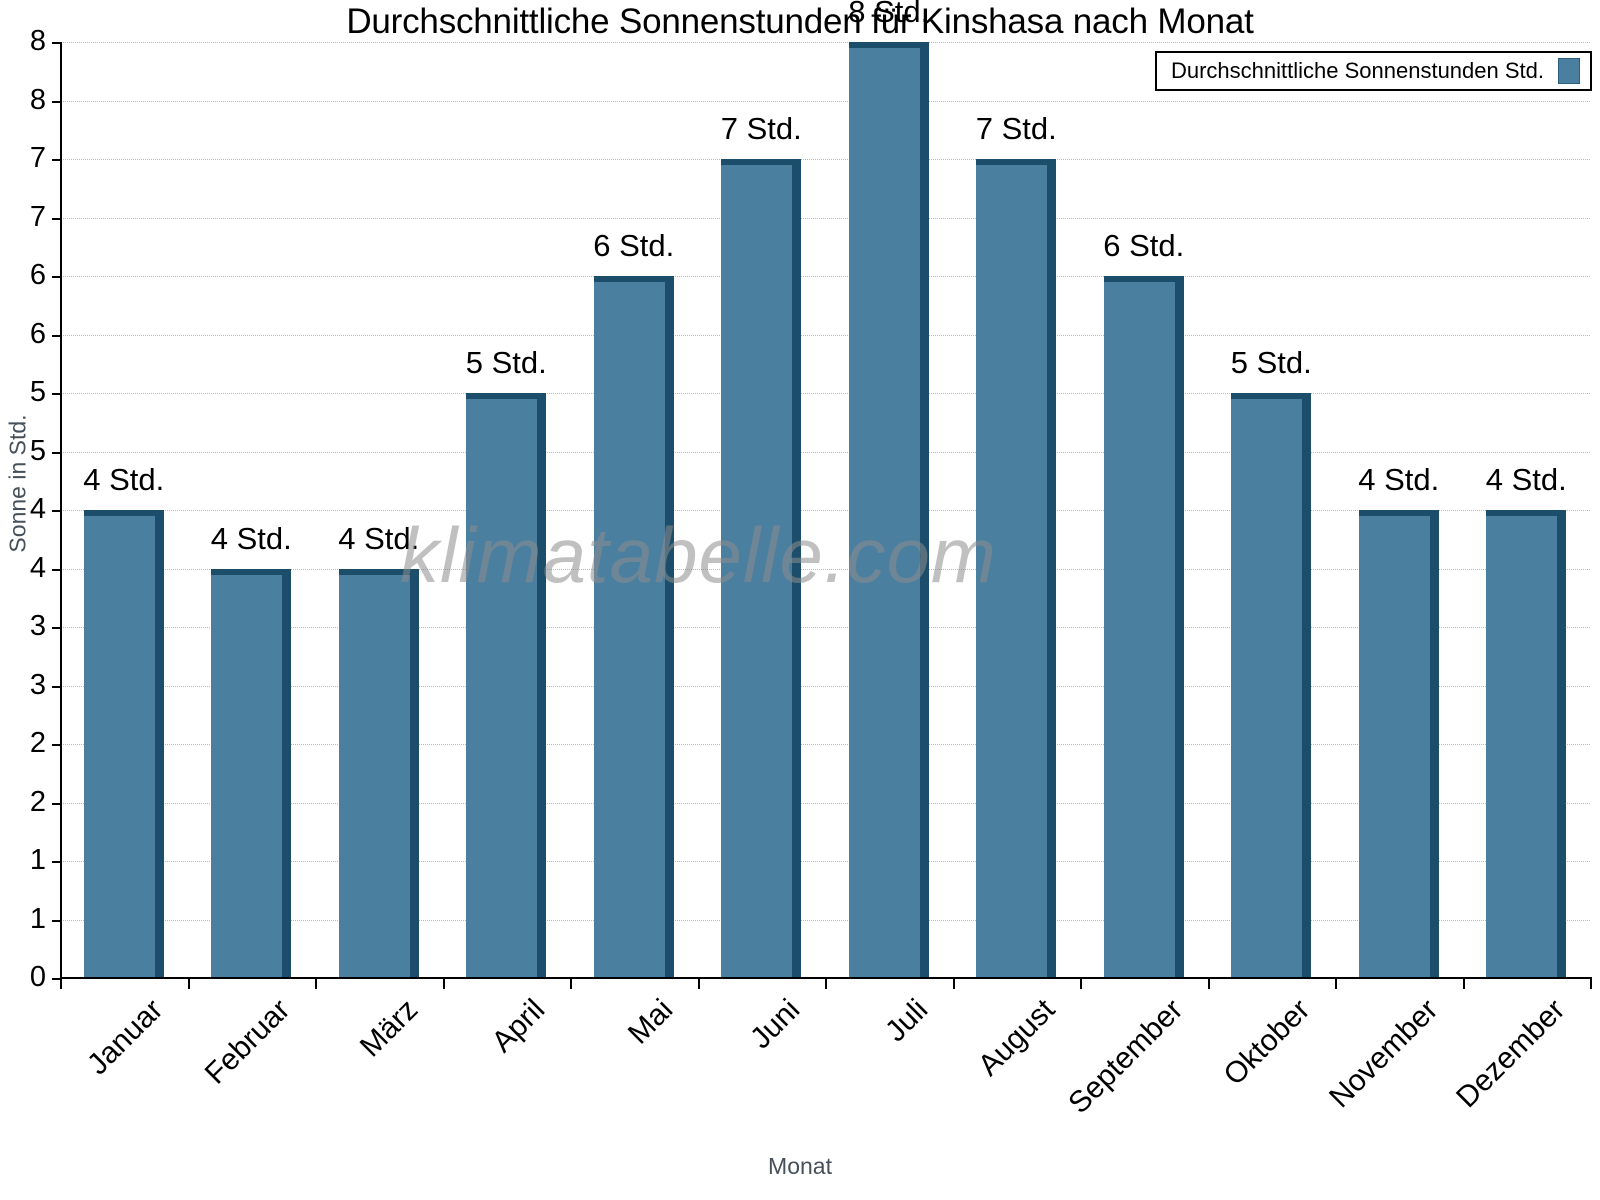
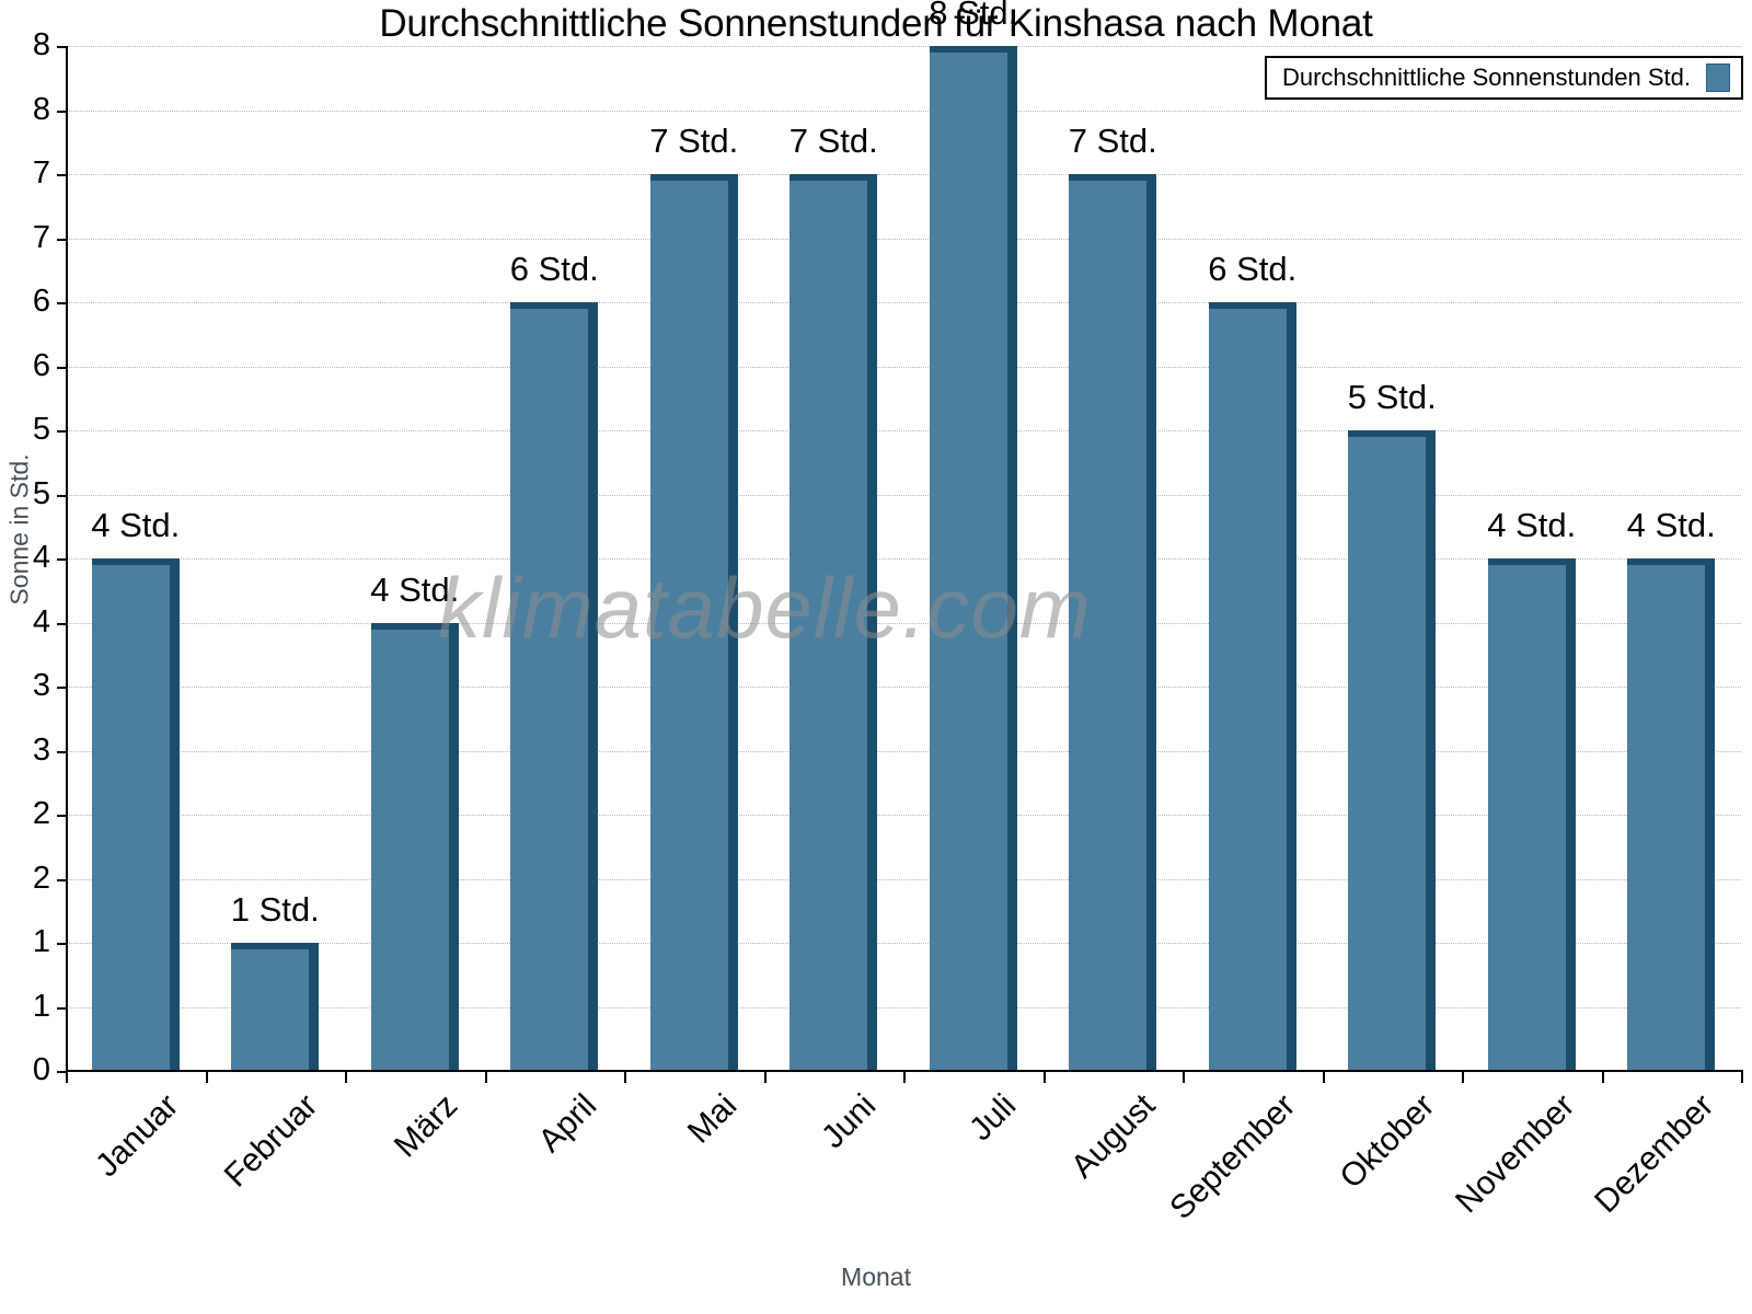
Februar: 4 -> 1
April: 5 -> 6
Mai: 6 -> 7
